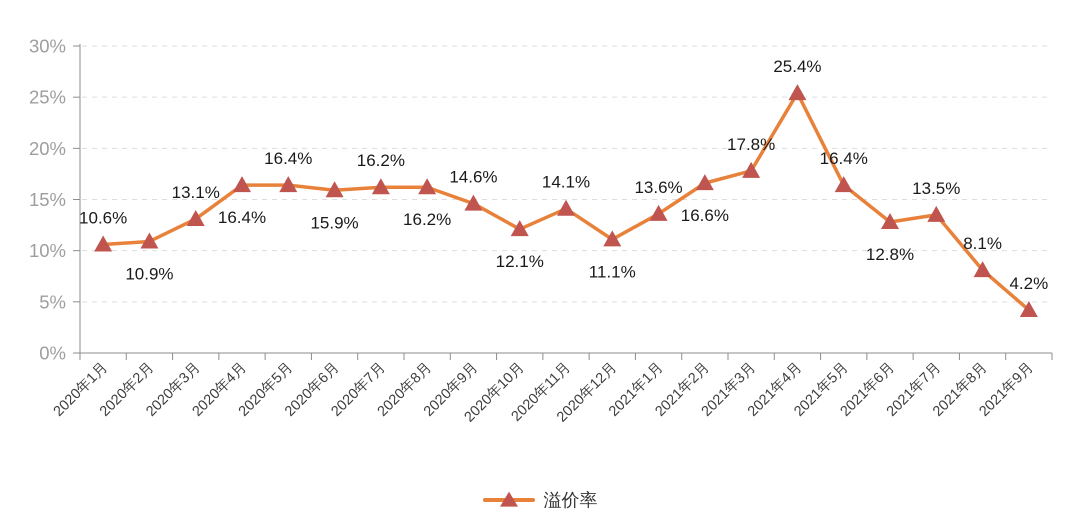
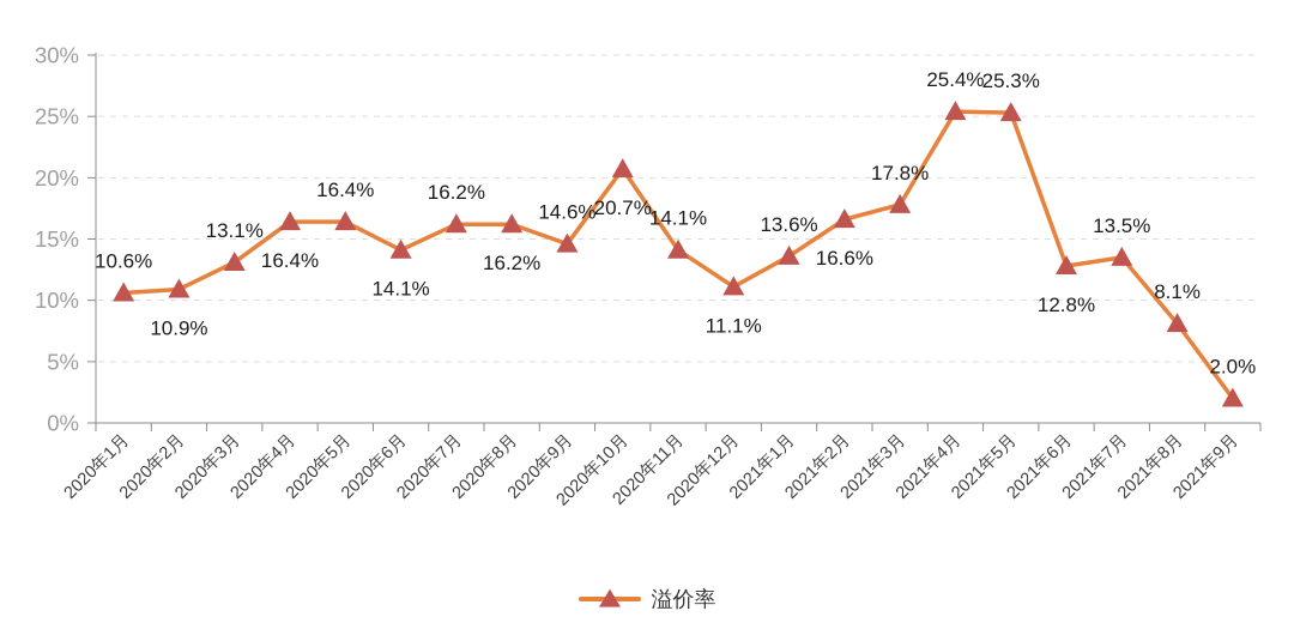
2020年6月: 15.9% -> 14.1%
2020年10月: 12.1% -> 20.7%
2021年5月: 16.4% -> 25.3%
2021年9月: 4.2% -> 2.0%
